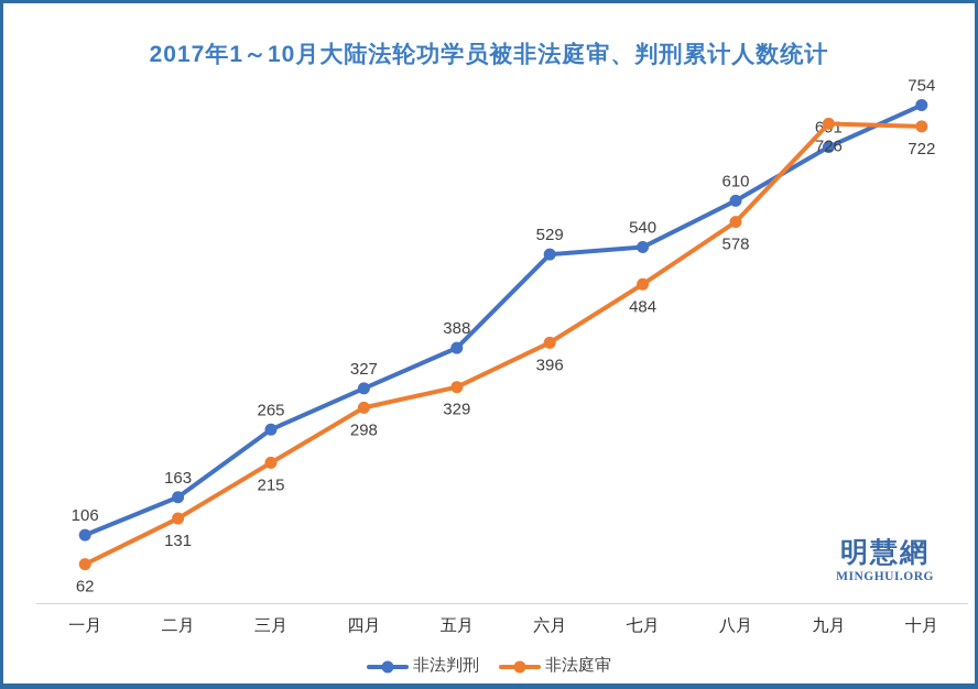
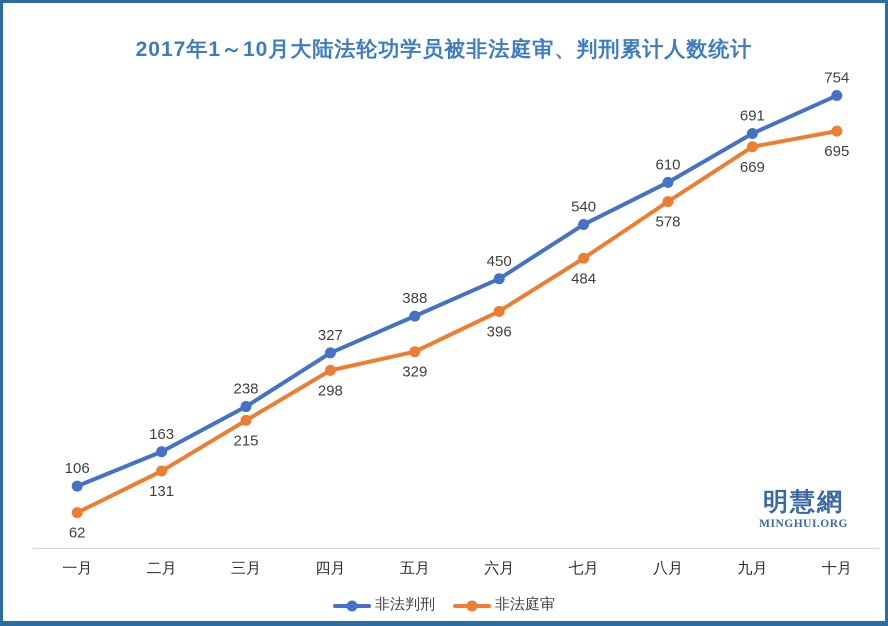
非法判刑/三月: 265 -> 238
非法判刑/六月: 529 -> 450
非法庭审/九月: 726 -> 669
非法庭审/十月: 722 -> 695
